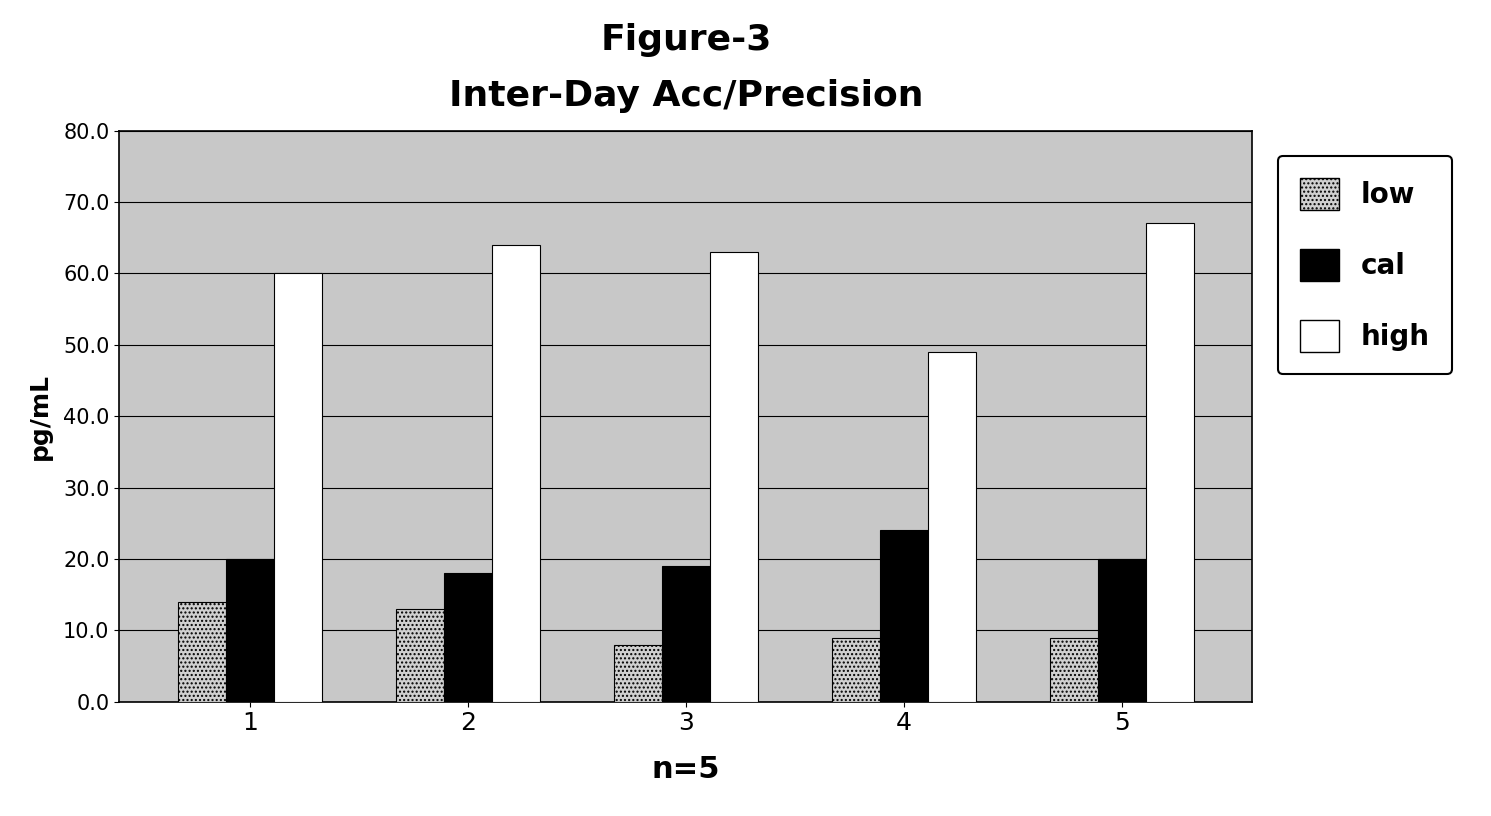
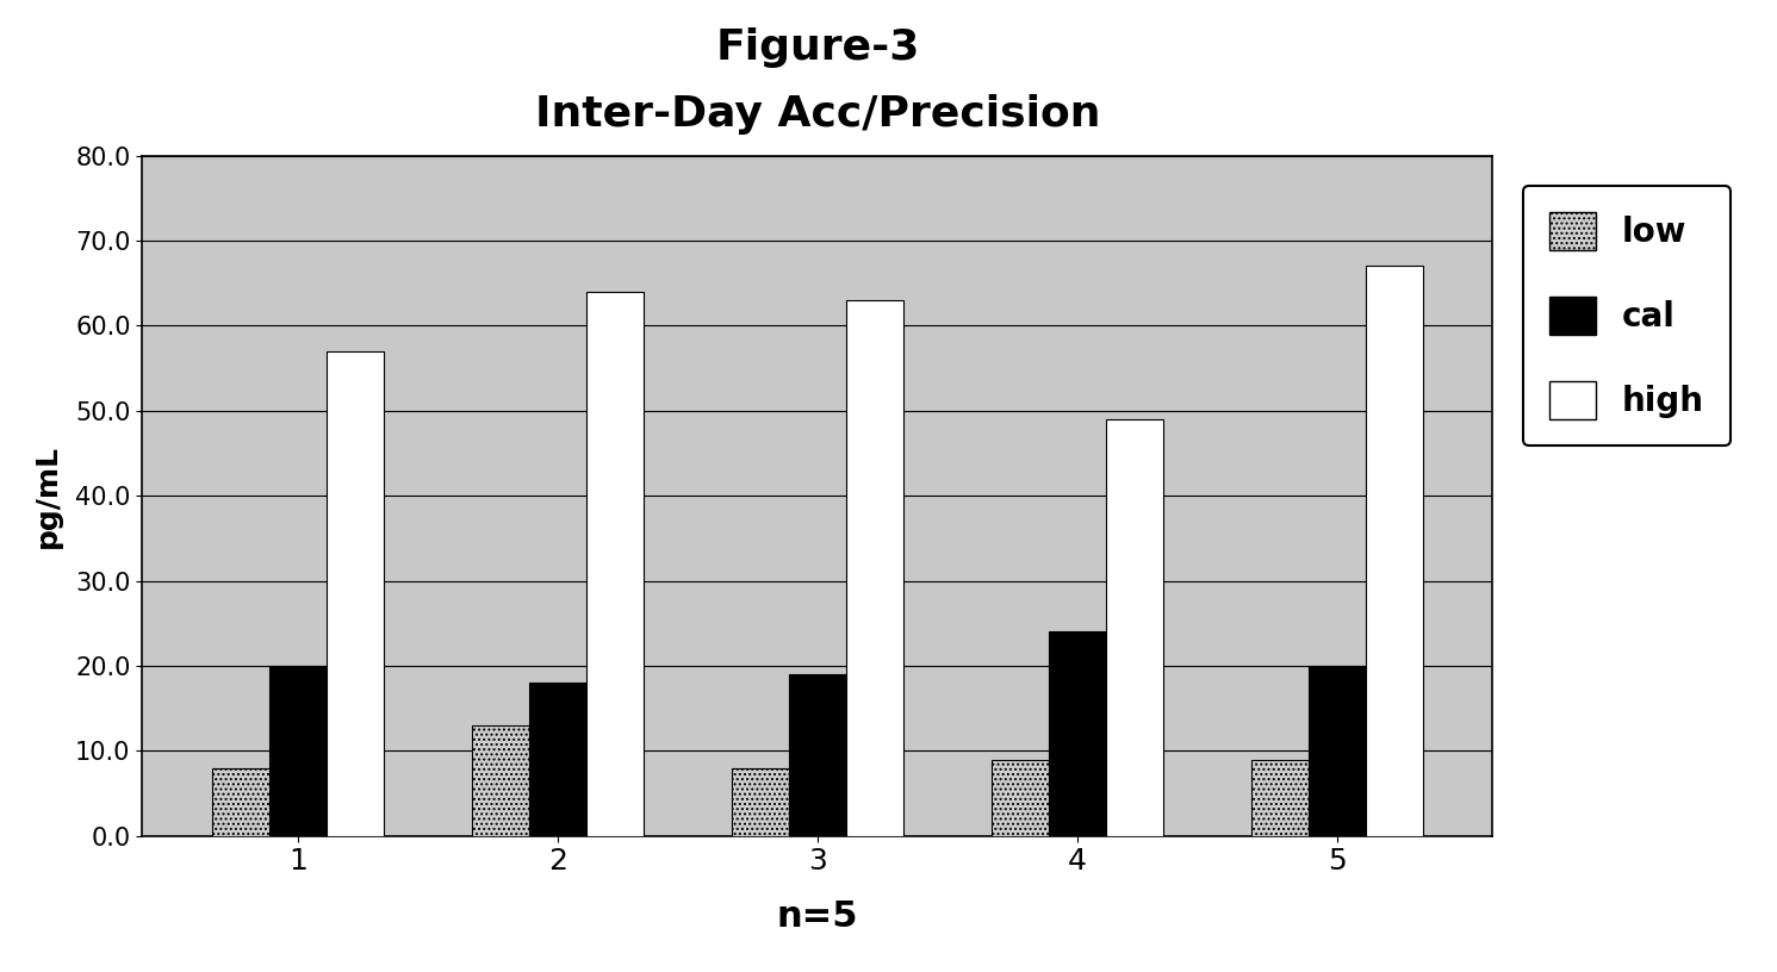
low/1: 14 -> 8
high/1: 60 -> 57
